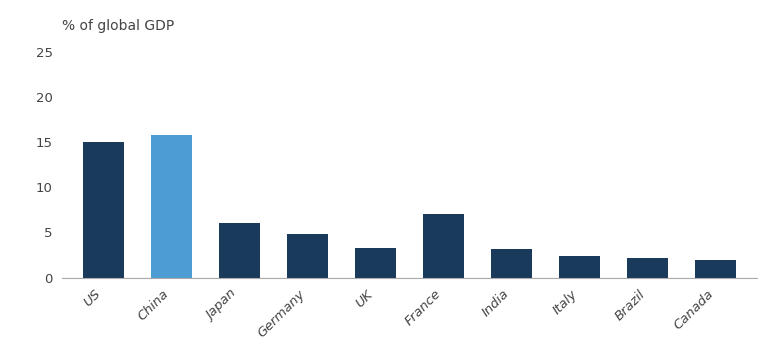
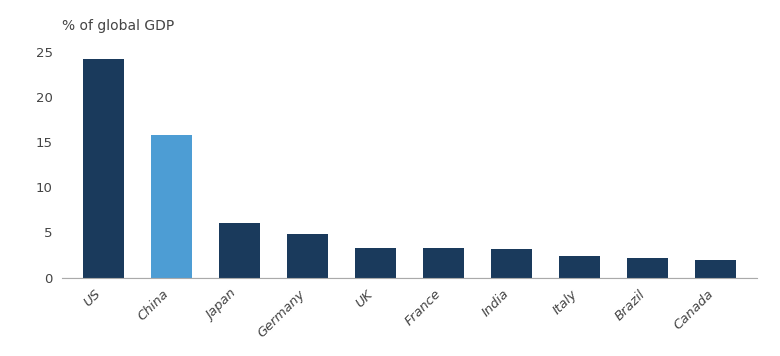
US: 15.0 -> 24.2
France: 7.0 -> 3.3
